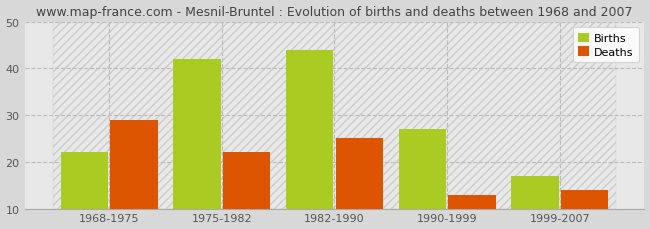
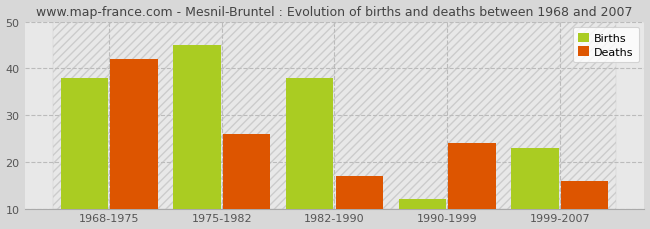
Births/1968-1975: 22 -> 38
Deaths/1968-1975: 29 -> 42
Births/1975-1982: 42 -> 45
Deaths/1975-1982: 22 -> 26
Births/1982-1990: 44 -> 38
Deaths/1982-1990: 25 -> 17
Births/1990-1999: 27 -> 12
Deaths/1990-1999: 13 -> 24
Births/1999-2007: 17 -> 23
Deaths/1999-2007: 14 -> 16
